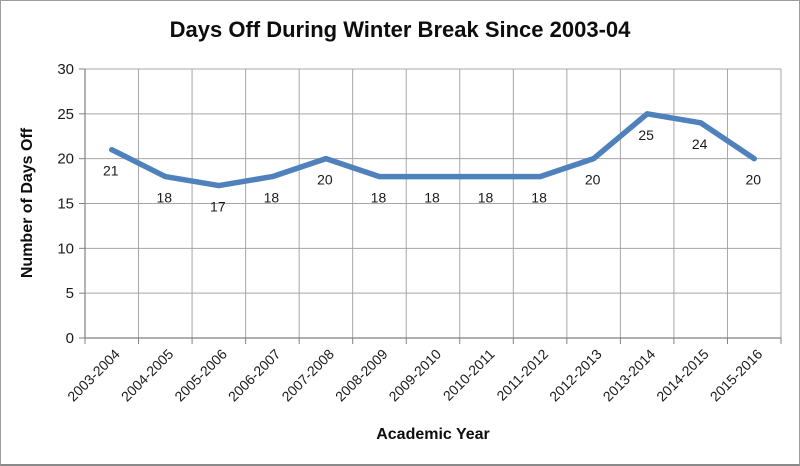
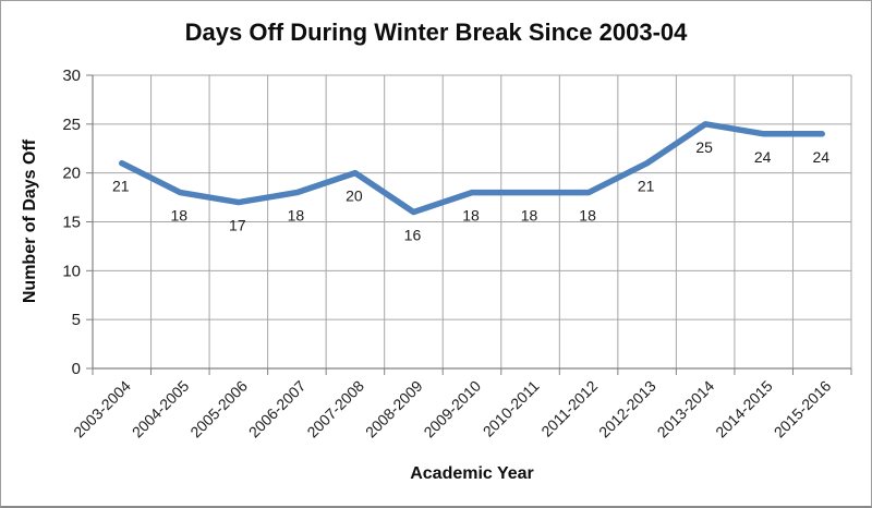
2008-2009: 18 -> 16
2012-2013: 20 -> 21
2015-2016: 20 -> 24
